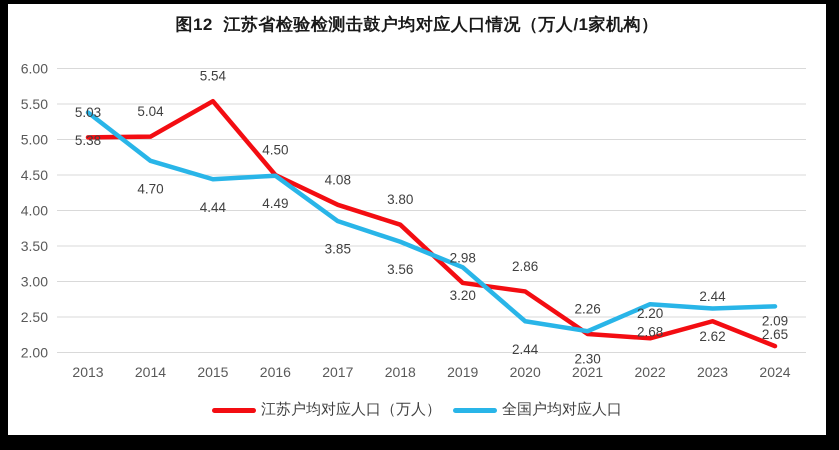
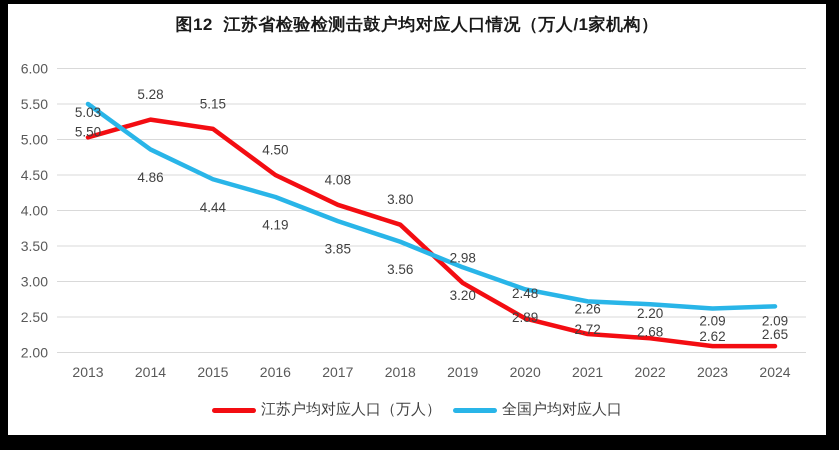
全国户均对应人口/2013: 5.38 -> 5.50
江苏户均对应人口（万人）/2014: 5.04 -> 5.28
全国户均对应人口/2014: 4.70 -> 4.86
江苏户均对应人口（万人）/2015: 5.54 -> 5.15
全国户均对应人口/2016: 4.49 -> 4.19
江苏户均对应人口（万人）/2020: 2.86 -> 2.48
全国户均对应人口/2020: 2.44 -> 2.89
全国户均对应人口/2021: 2.30 -> 2.72
江苏户均对应人口（万人）/2023: 2.44 -> 2.09
